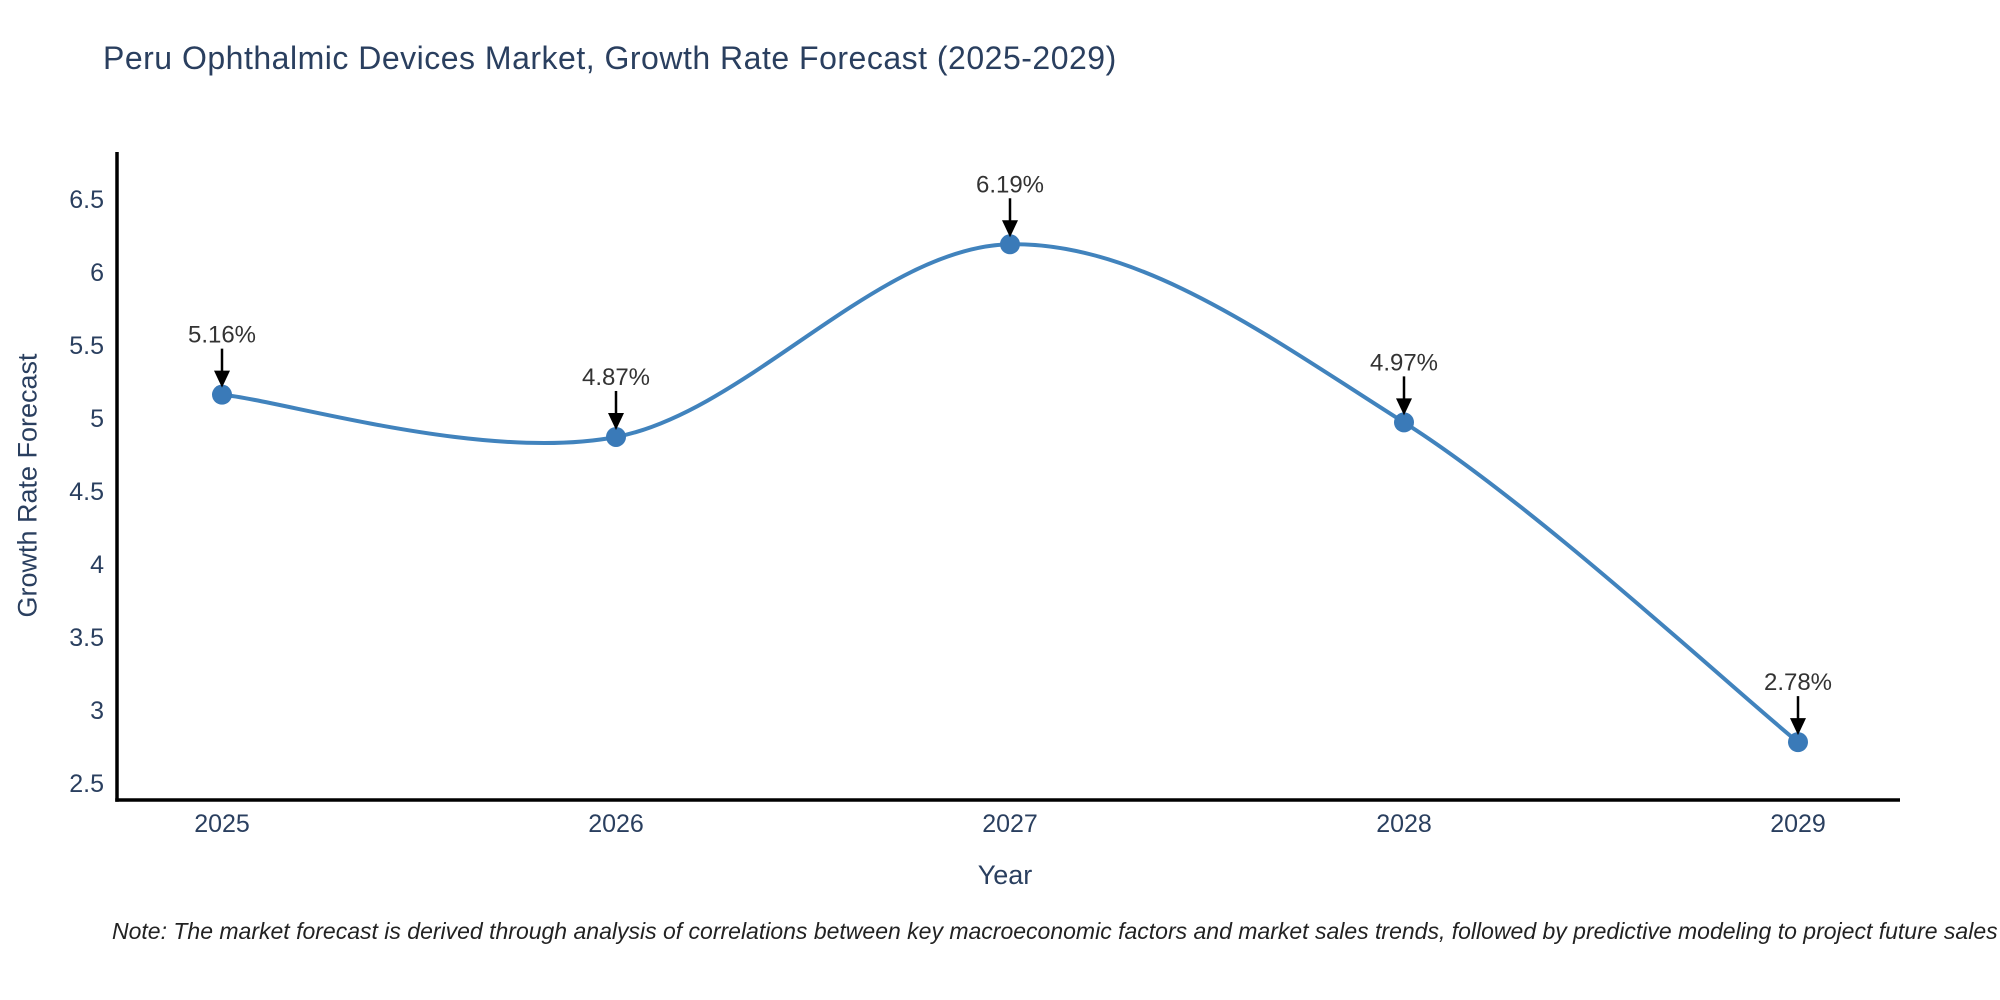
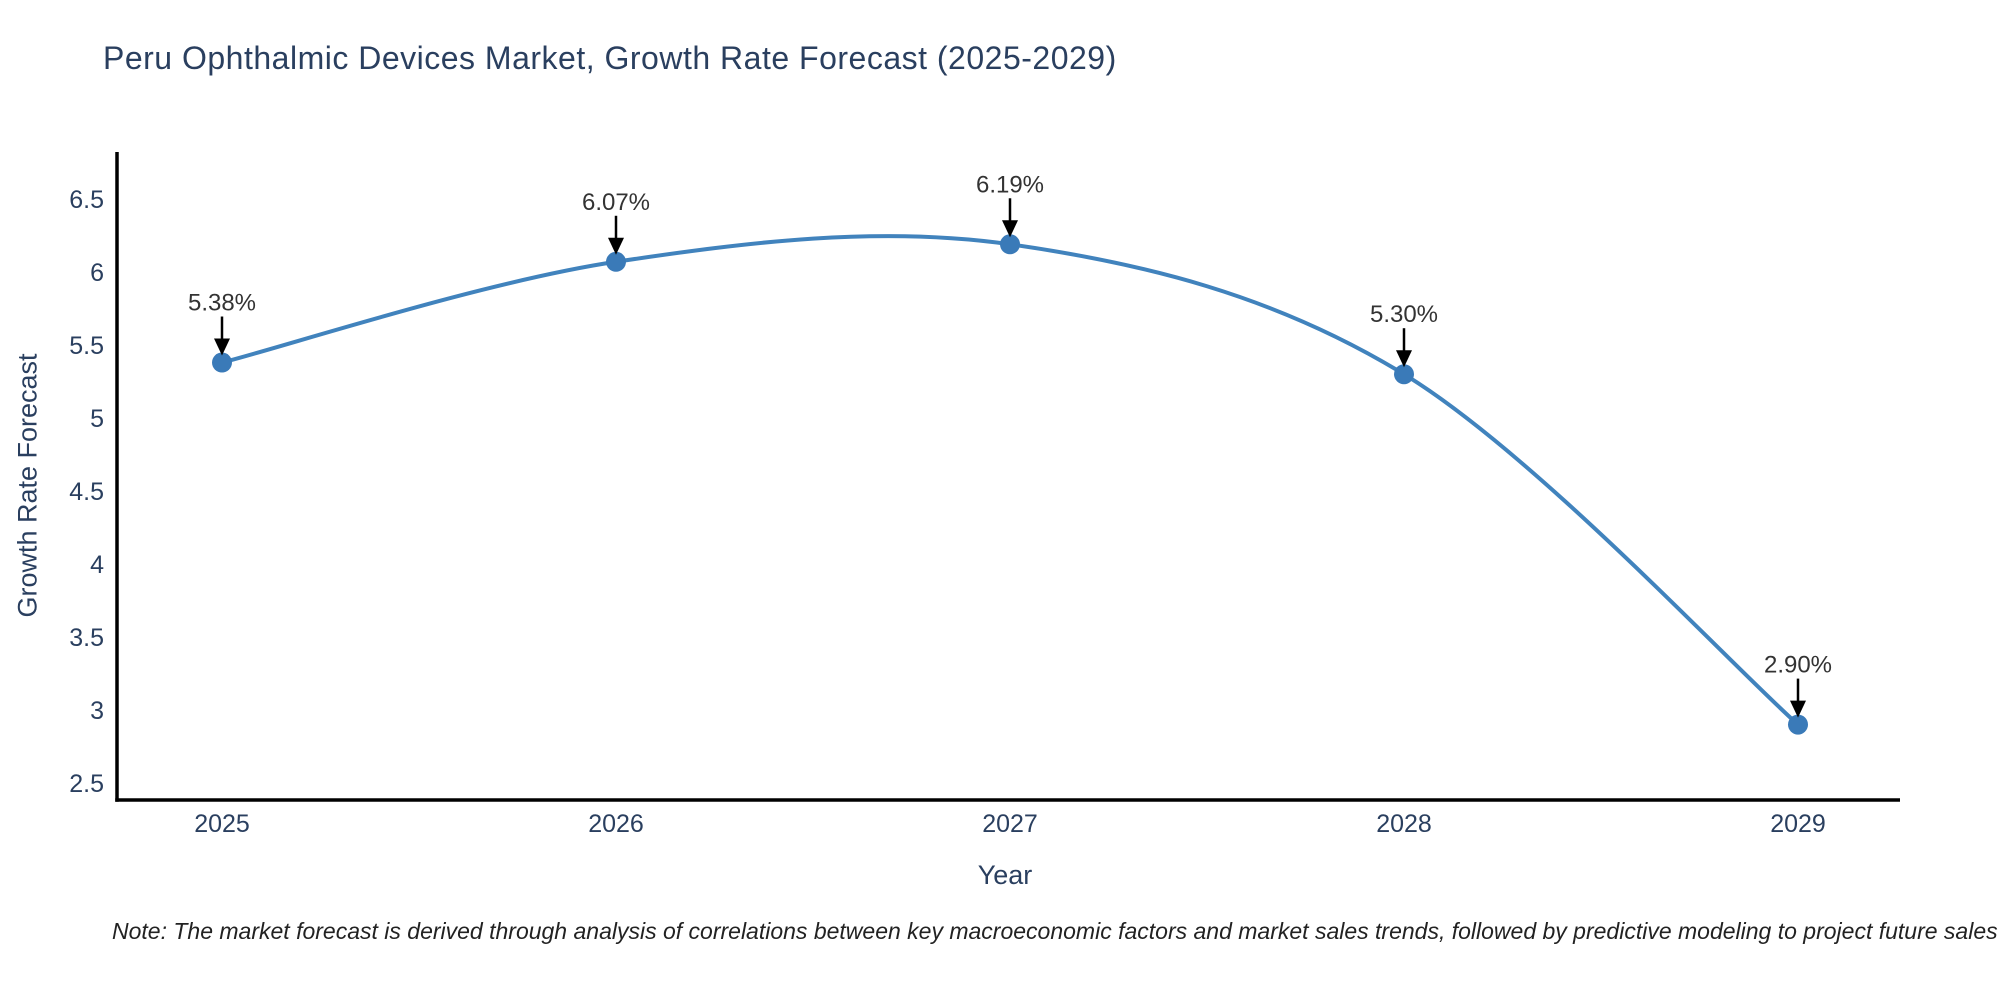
2025: 5.16% -> 5.38%
2026: 4.87% -> 6.07%
2028: 4.97% -> 5.30%
2029: 2.78% -> 2.90%
